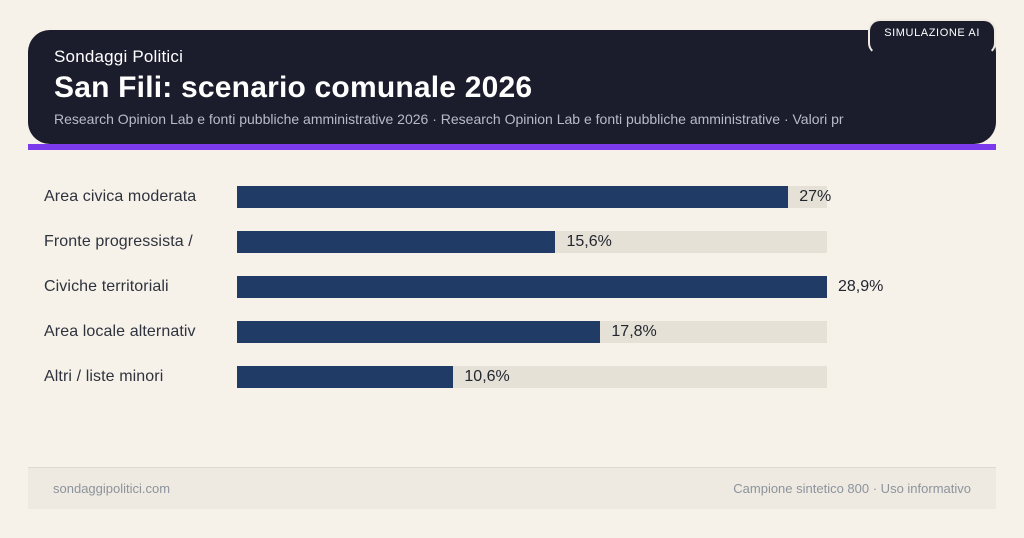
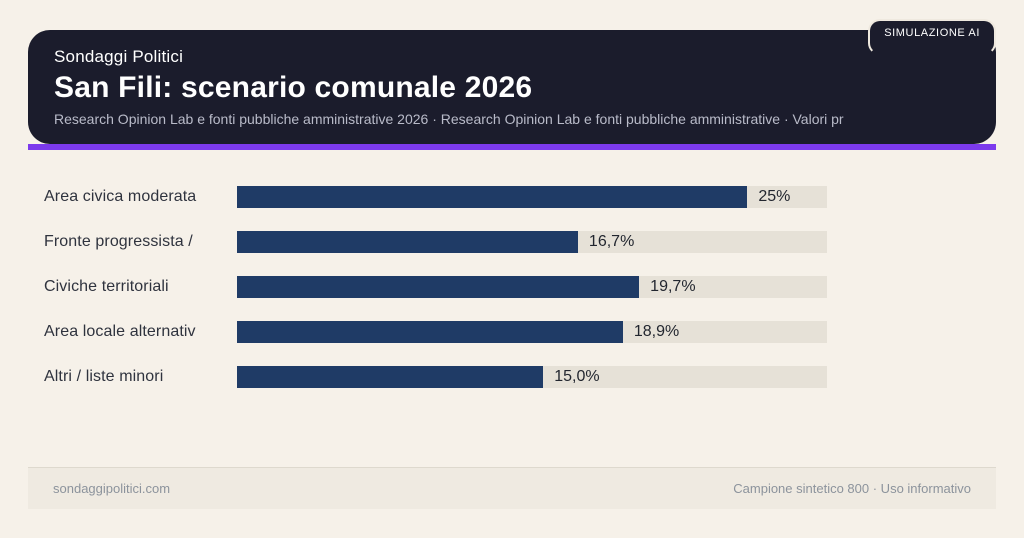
Area civica moderata: 27% -> 25%
Fronte progressista /: 15,6% -> 16,7%
Civiche territoriali: 28,9% -> 19,7%
Area locale alternativ: 17,8% -> 18,9%
Altri / liste minori: 10,6% -> 15,0%
